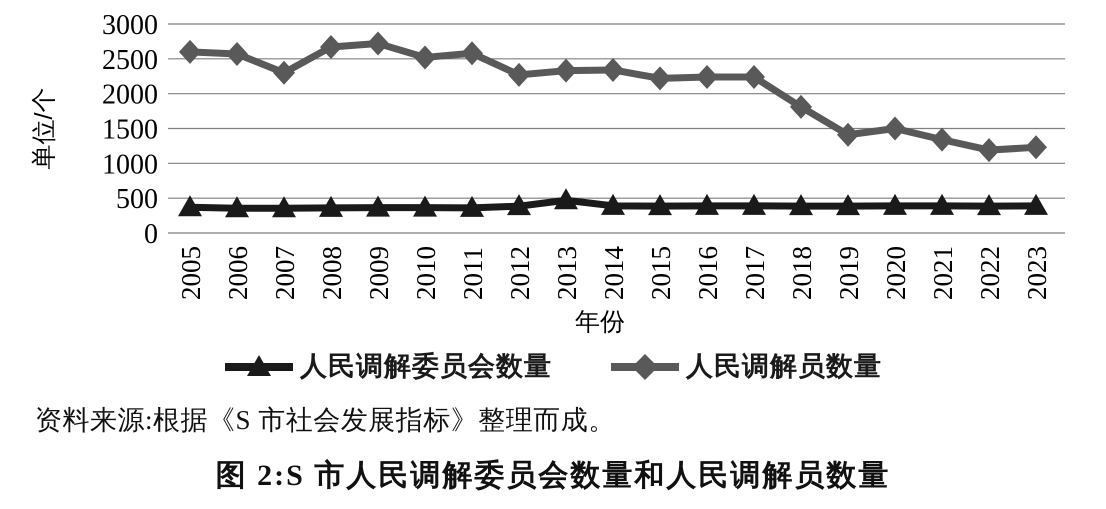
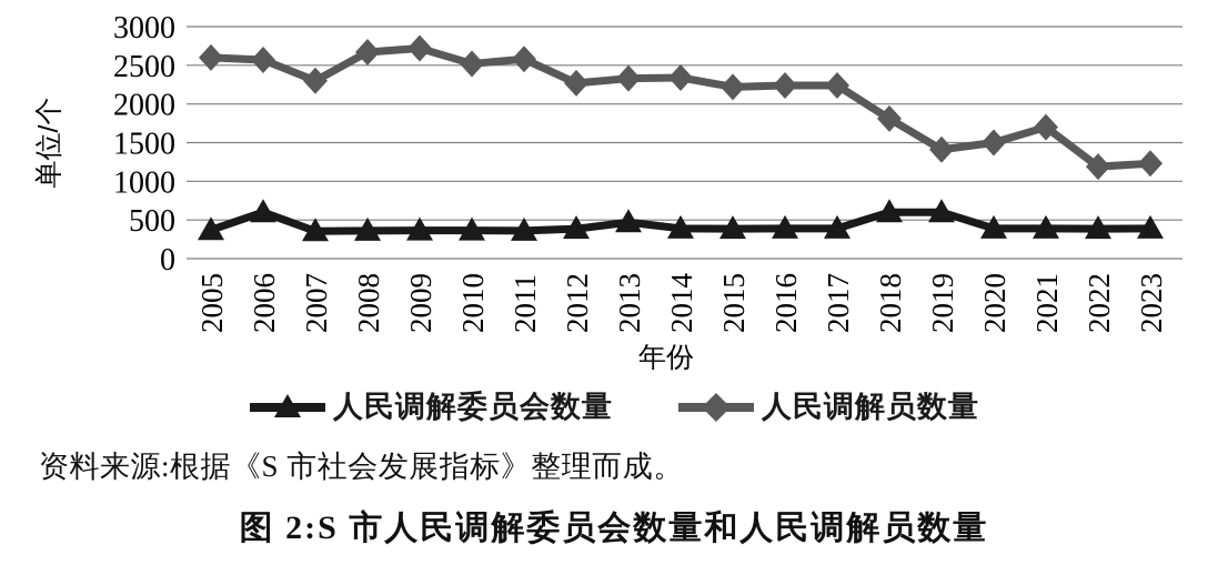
人民调解委员会数量/2006: 400 -> 600
人民调解委员会数量/2018: 400 -> 600
人民调解委员会数量/2019: 400 -> 600
人民调解员数量/2021: 1300 -> 1700
